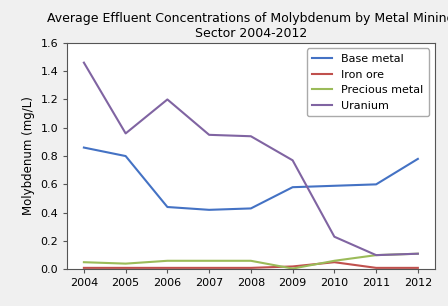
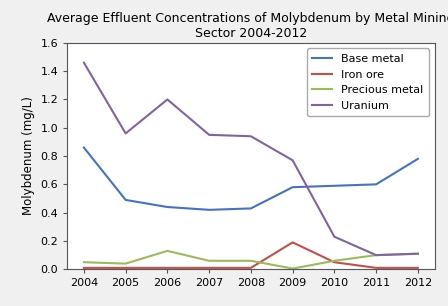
Base metal/2005: 0.80 -> 0.49
Precious metal/2006: 0.06 -> 0.13
Iron ore/2009: 0.02 -> 0.19
